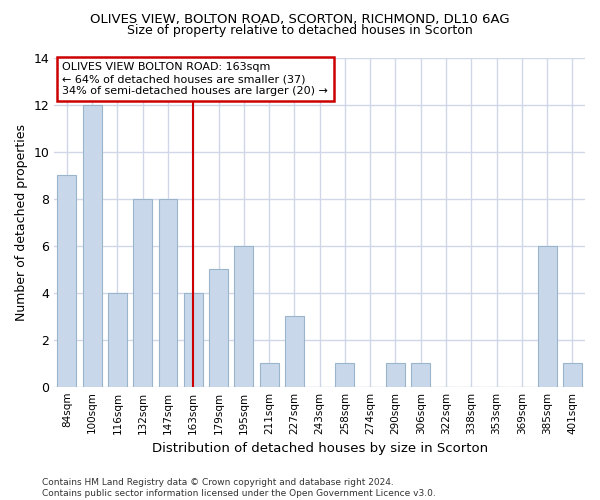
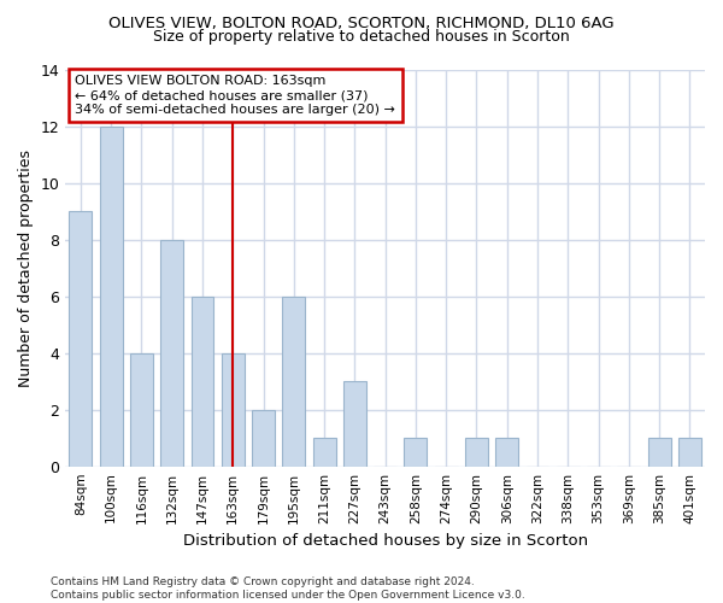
147sqm: 8 -> 6
179sqm: 5 -> 2
385sqm: 6 -> 1
